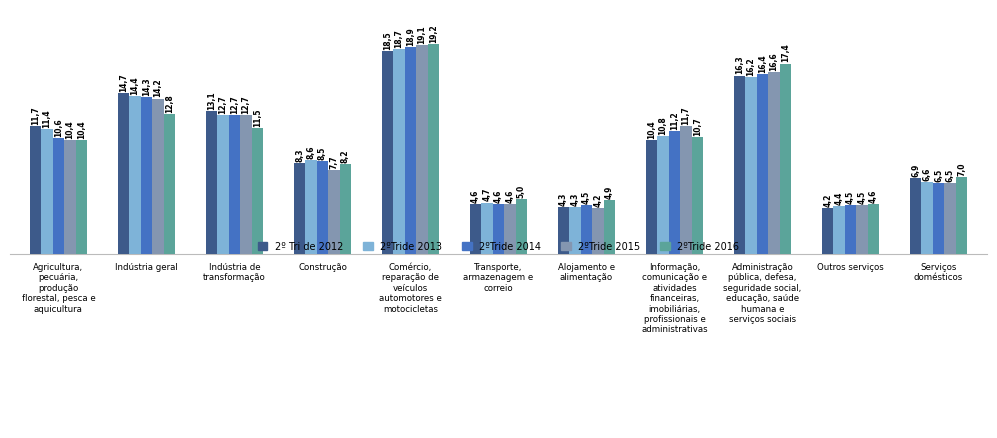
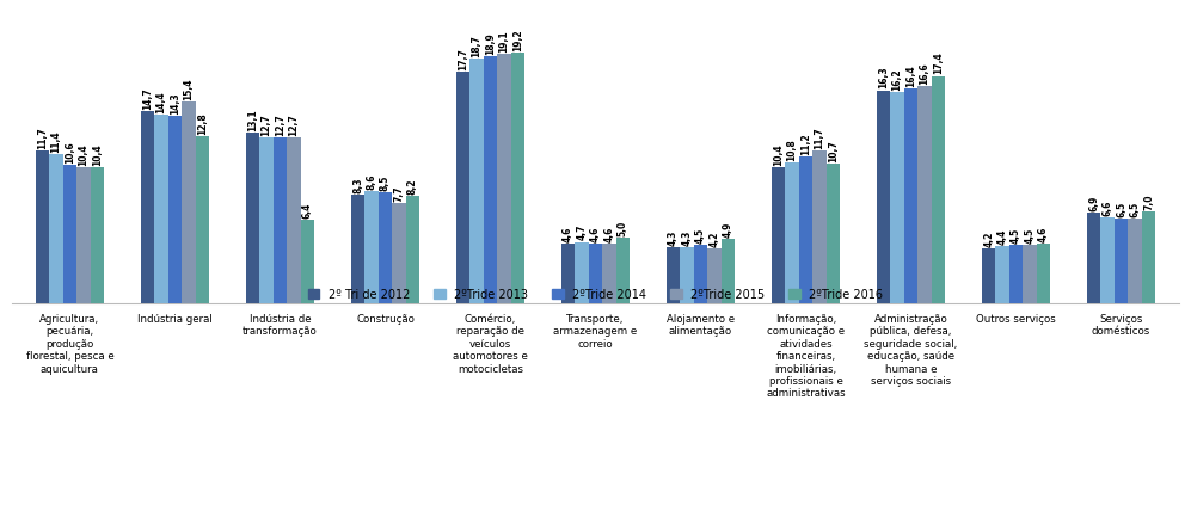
2ºTride 2015/Indústria geral: 14,2 -> 15,4
2ºTride 2016/Indústria de transformação: 11,5 -> 6,4
2º Tri de 2012/Comércio, reparação de veículos automotores e motocicletas: 18,5 -> 17,7
